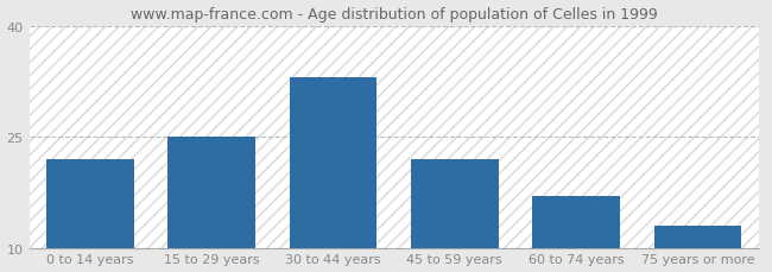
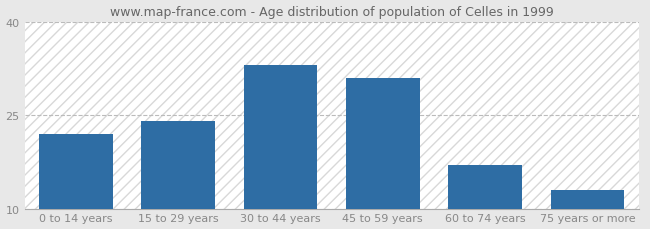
15 to 29 years: 25 -> 24
45 to 59 years: 22 -> 31
